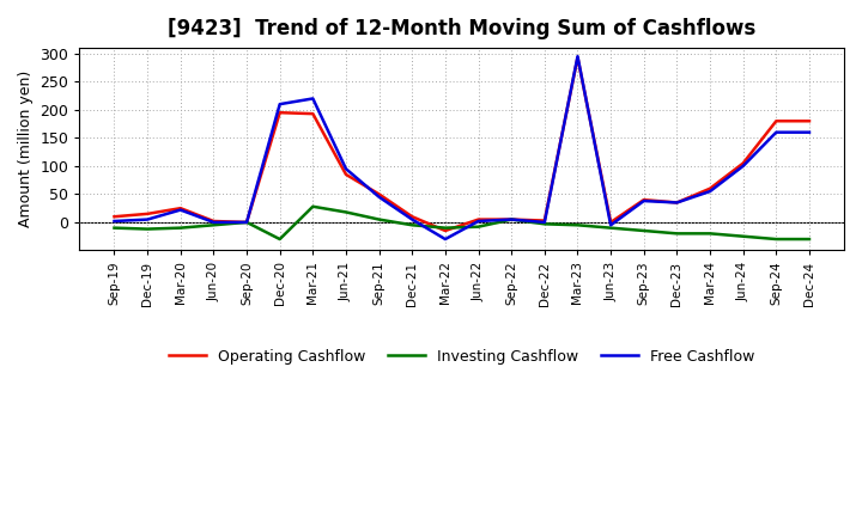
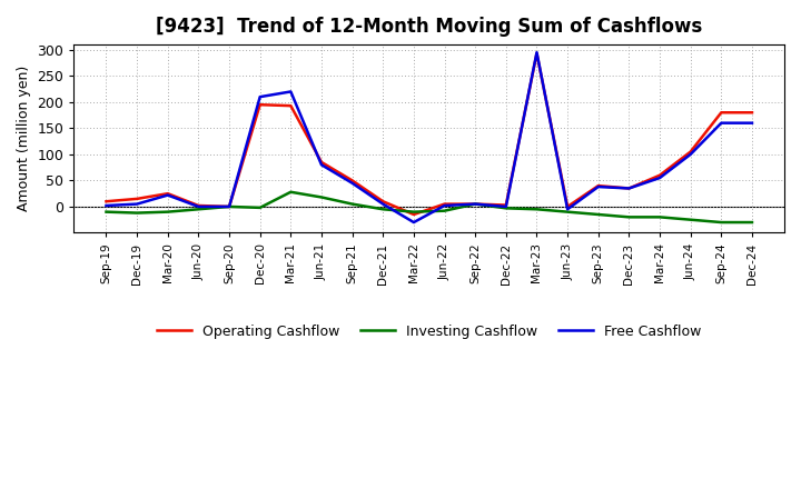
Investing Cashflow/Dec-20: -30 -> -2
Free Cashflow/Jun-21: 95 -> 80
